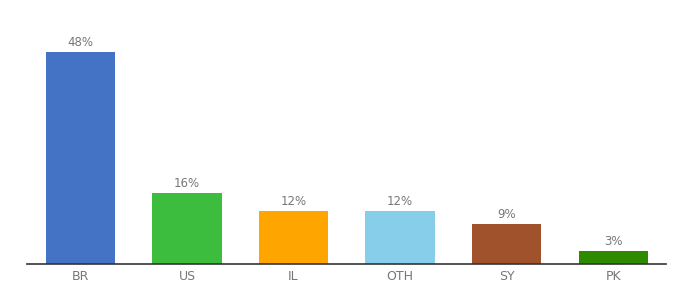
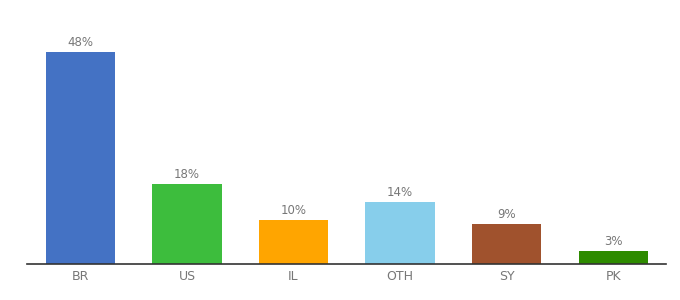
US: 16% -> 18%
IL: 12% -> 10%
OTH: 12% -> 14%
